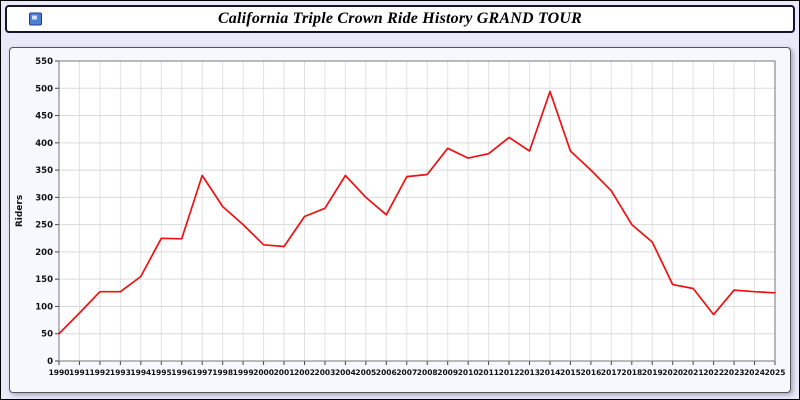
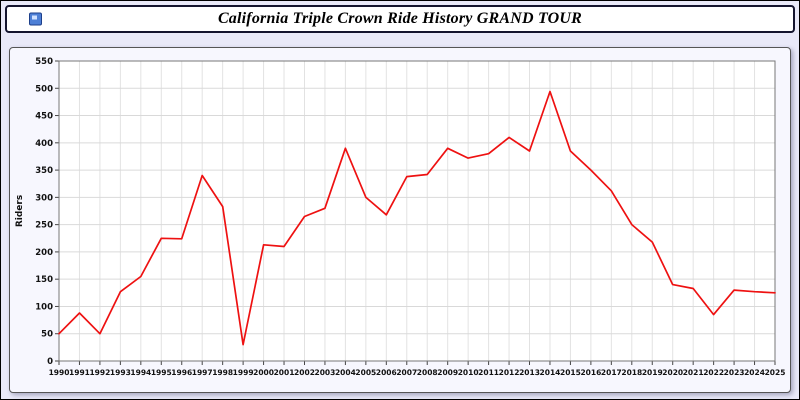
1992: 130 -> 50
1999: 250 -> 30
2004: 340 -> 390
